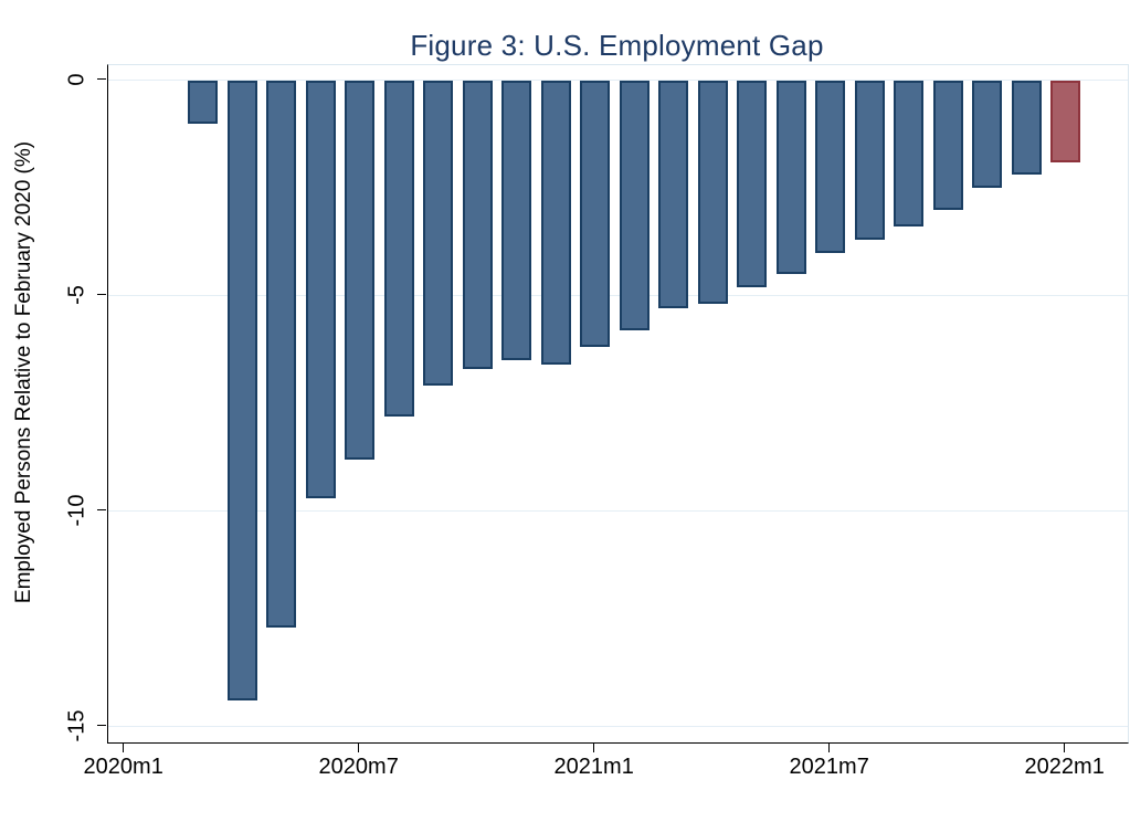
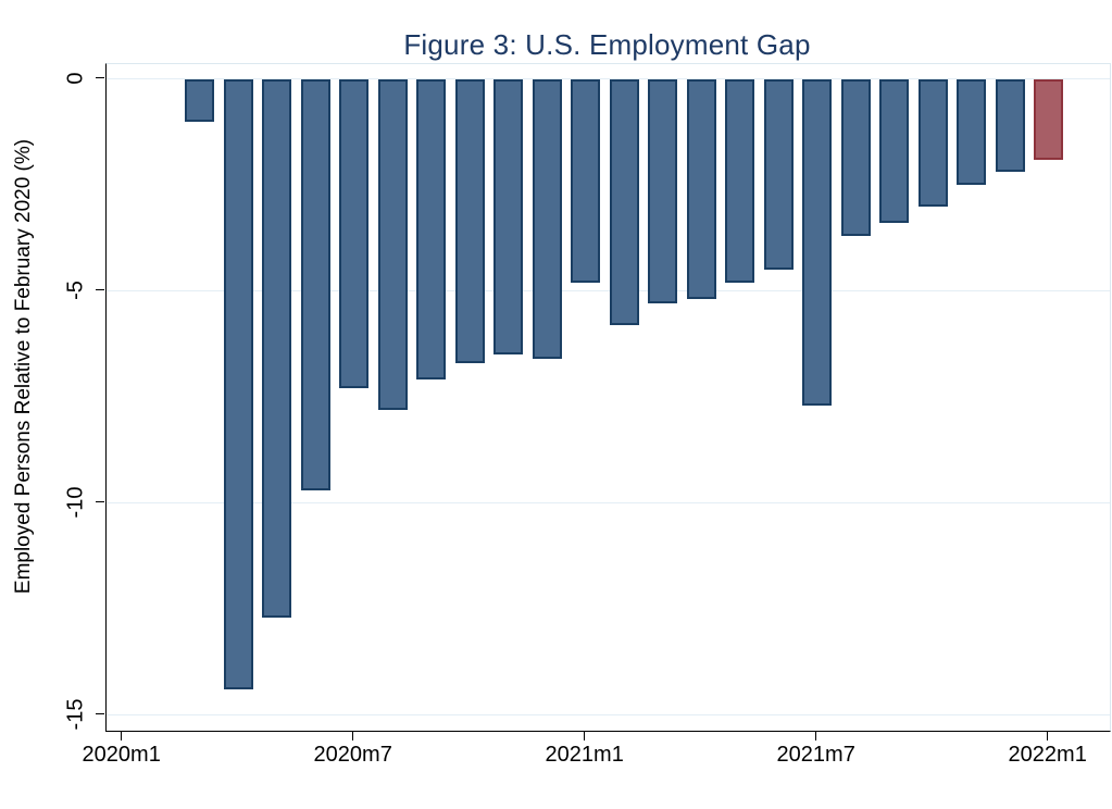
2020m7: -8.8 -> -7.3
2021m1: -6.2 -> -4.8
2021m7: -4.0 -> -7.7
